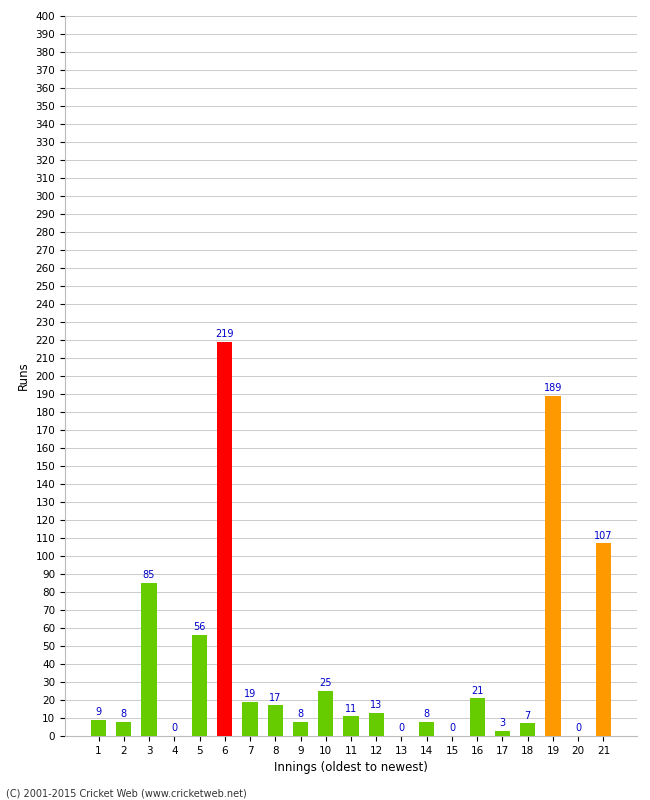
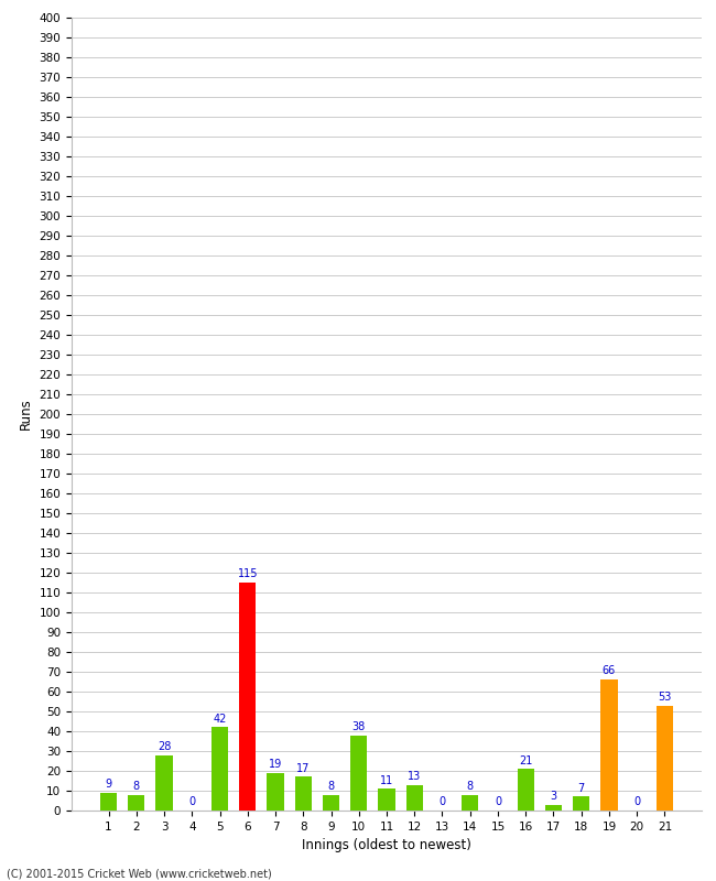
3: 85 -> 28
5: 56 -> 42
6: 219 -> 115
10: 25 -> 38
19: 189 -> 66
21: 107 -> 53
